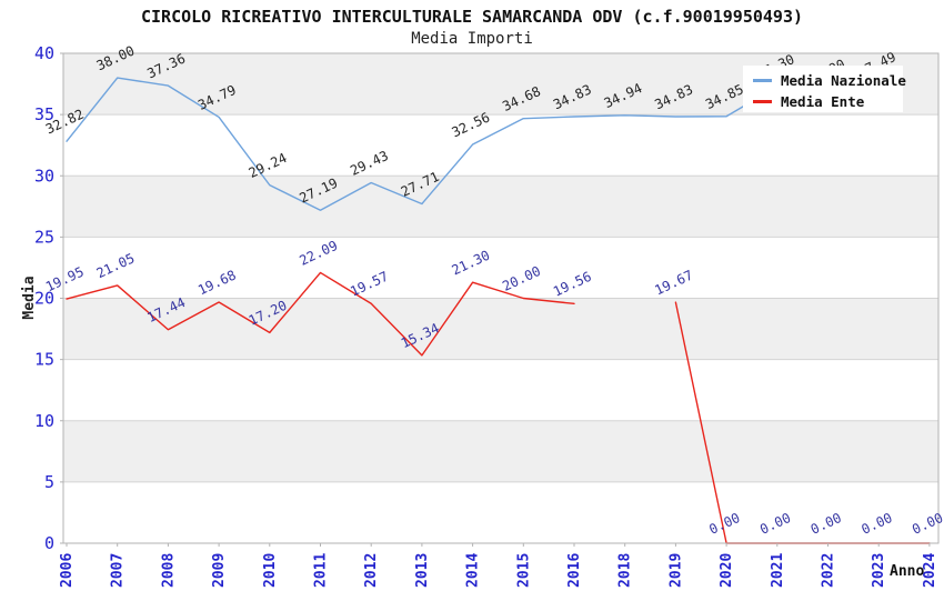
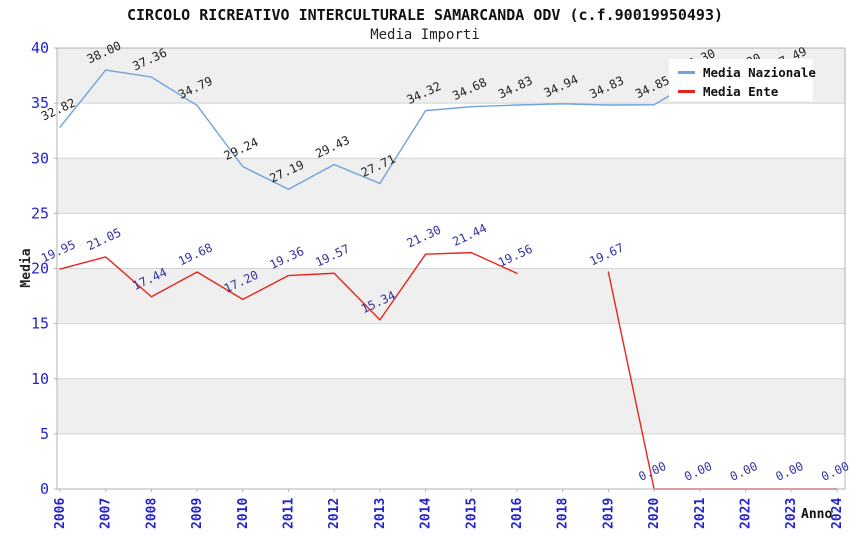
Media Ente/2011: 22.09 -> 19.36
Media Nazionale/2014: 32.56 -> 34.32
Media Ente/2015: 20.00 -> 21.44
